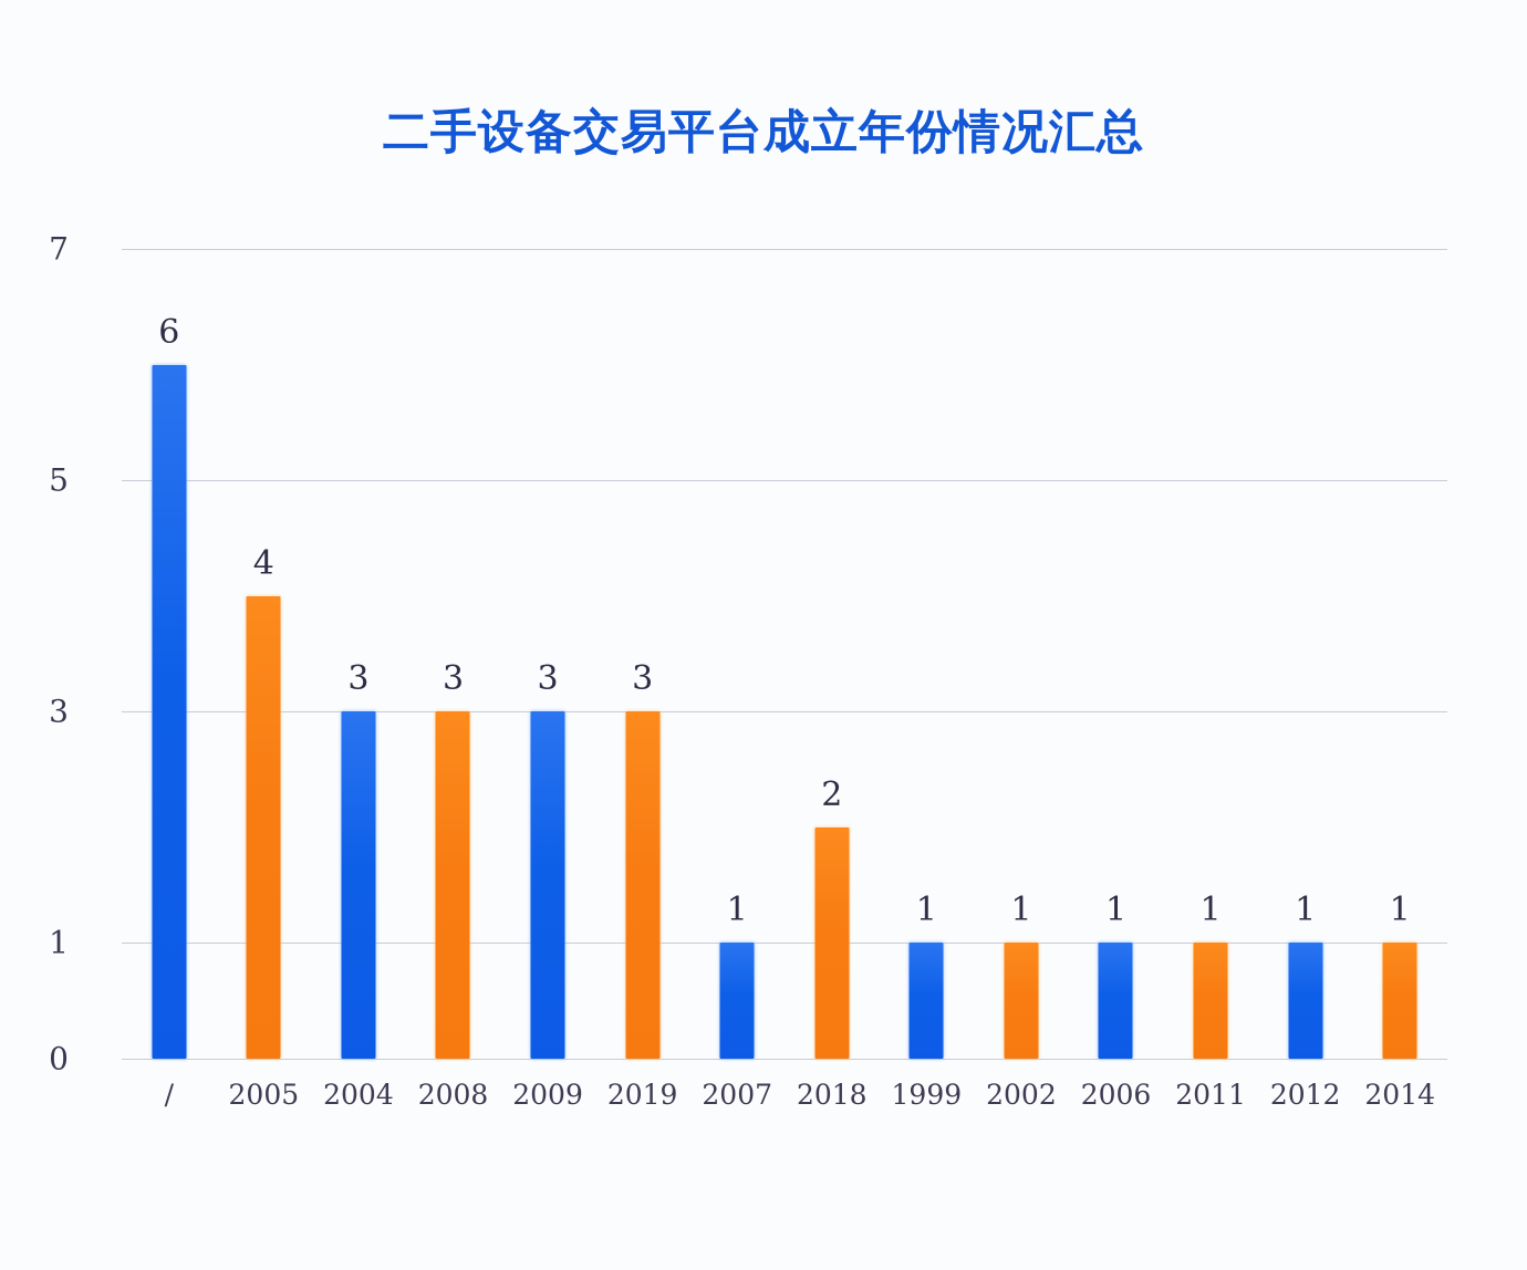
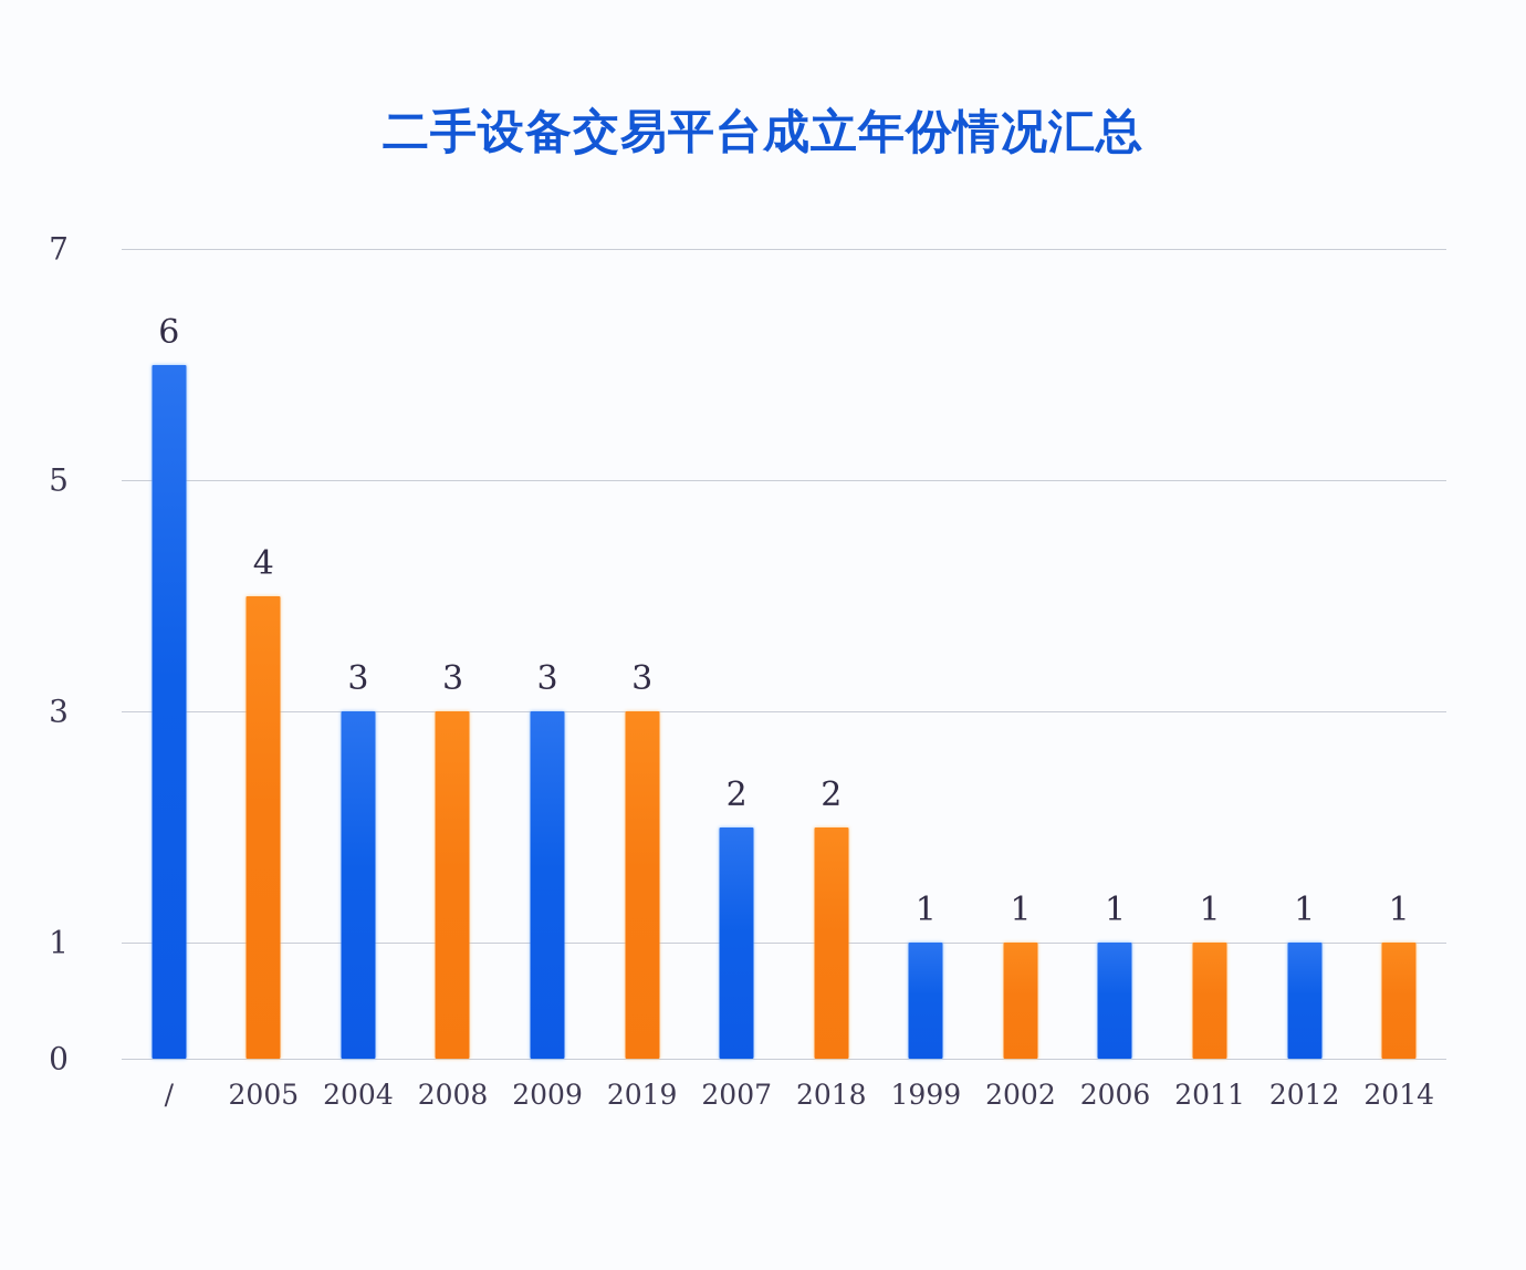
2007: 1 -> 2
